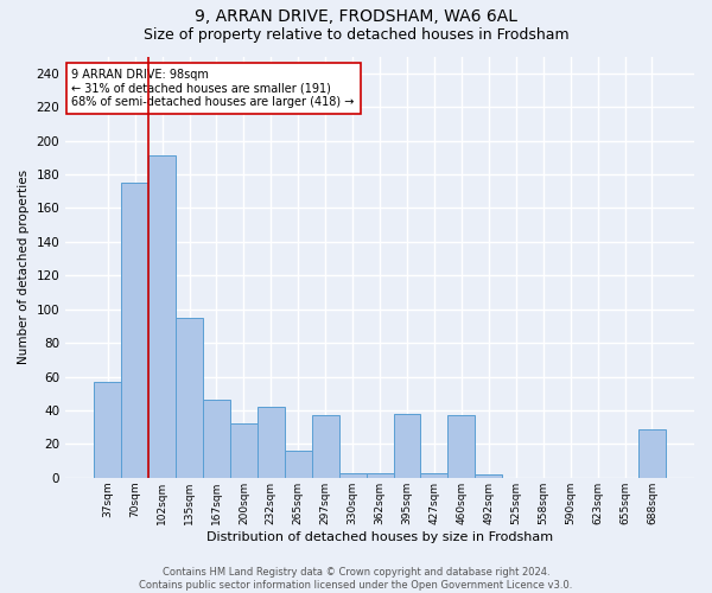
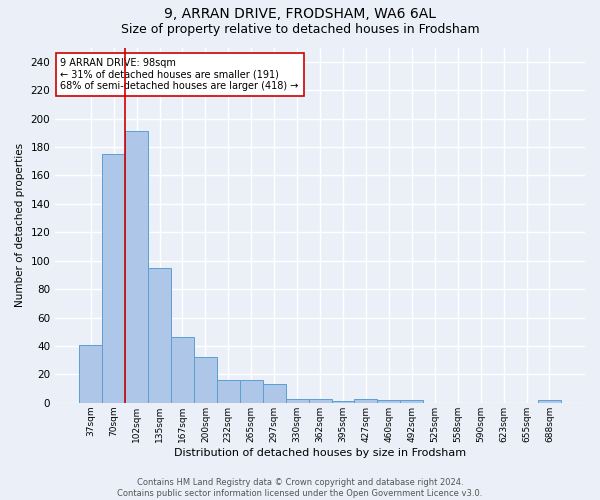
37sqm: 57 -> 41
232sqm: 42 -> 16
297sqm: 37 -> 13
395sqm: 38 -> 1
460sqm: 37 -> 2
688sqm: 29 -> 2
